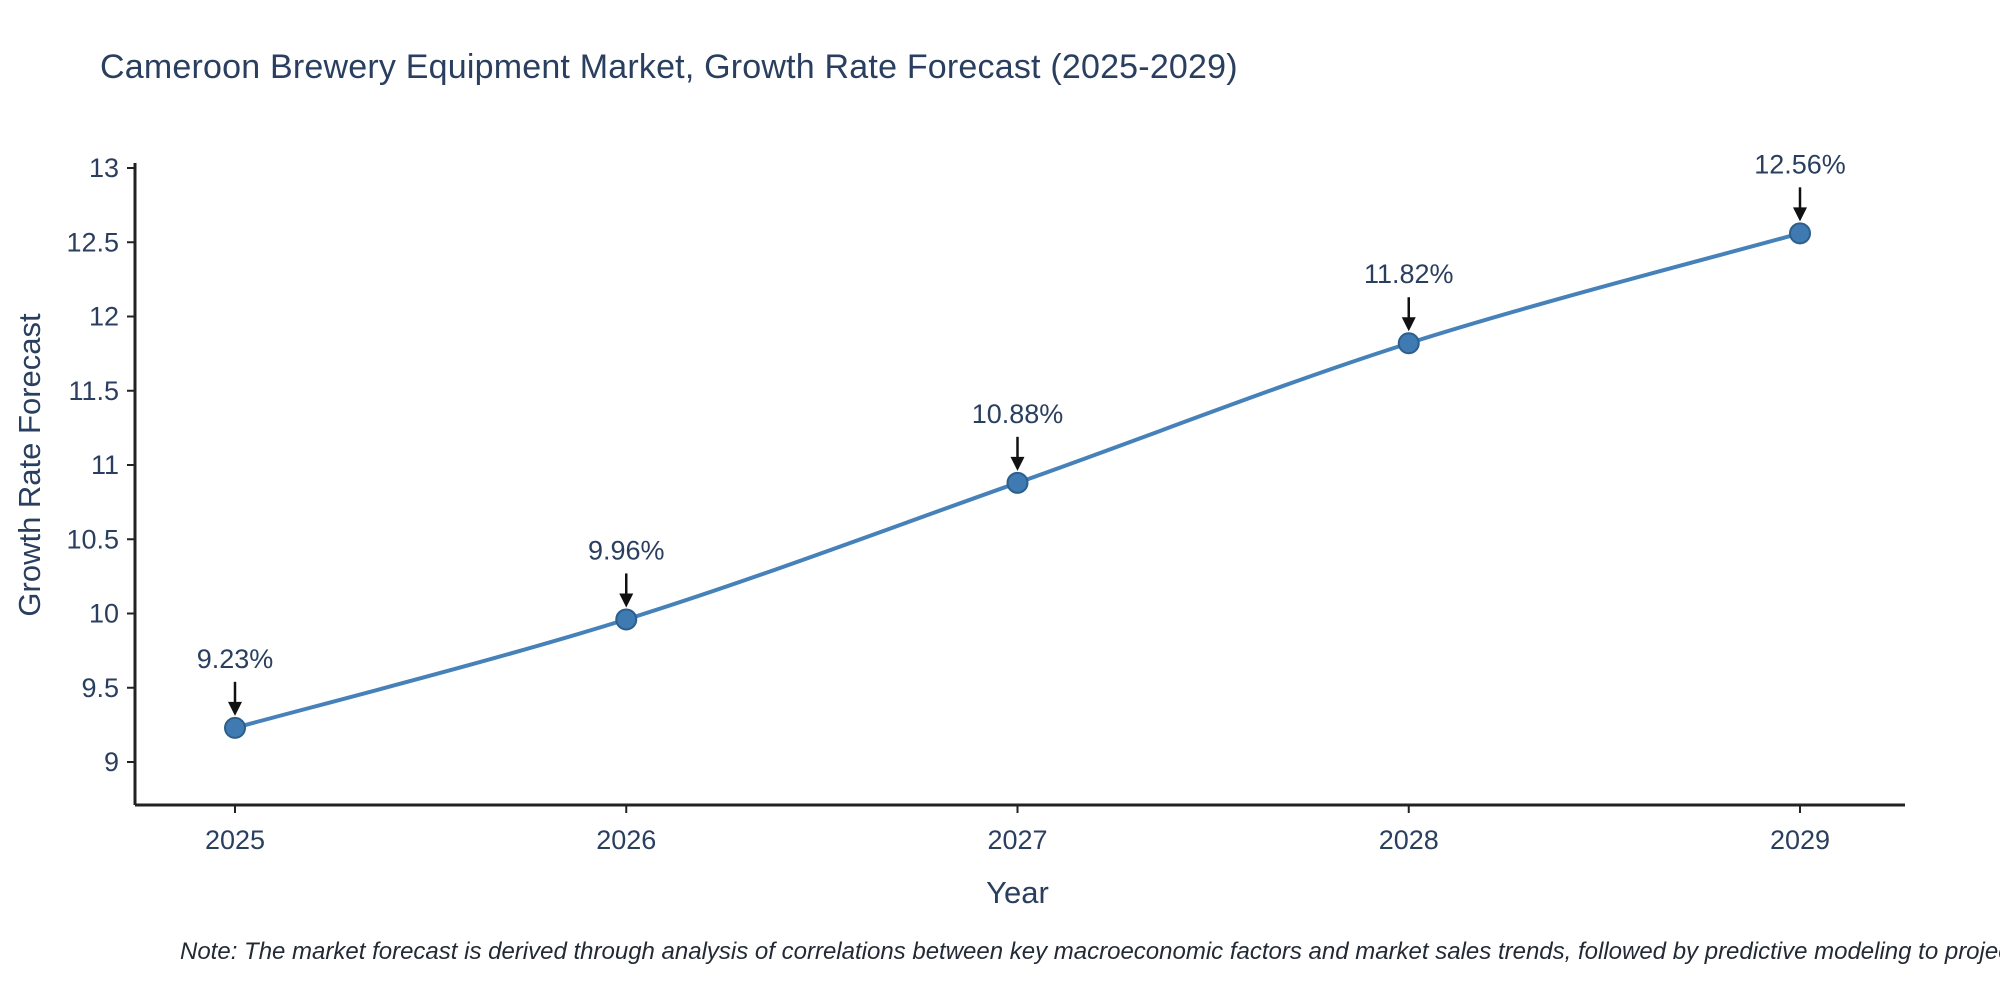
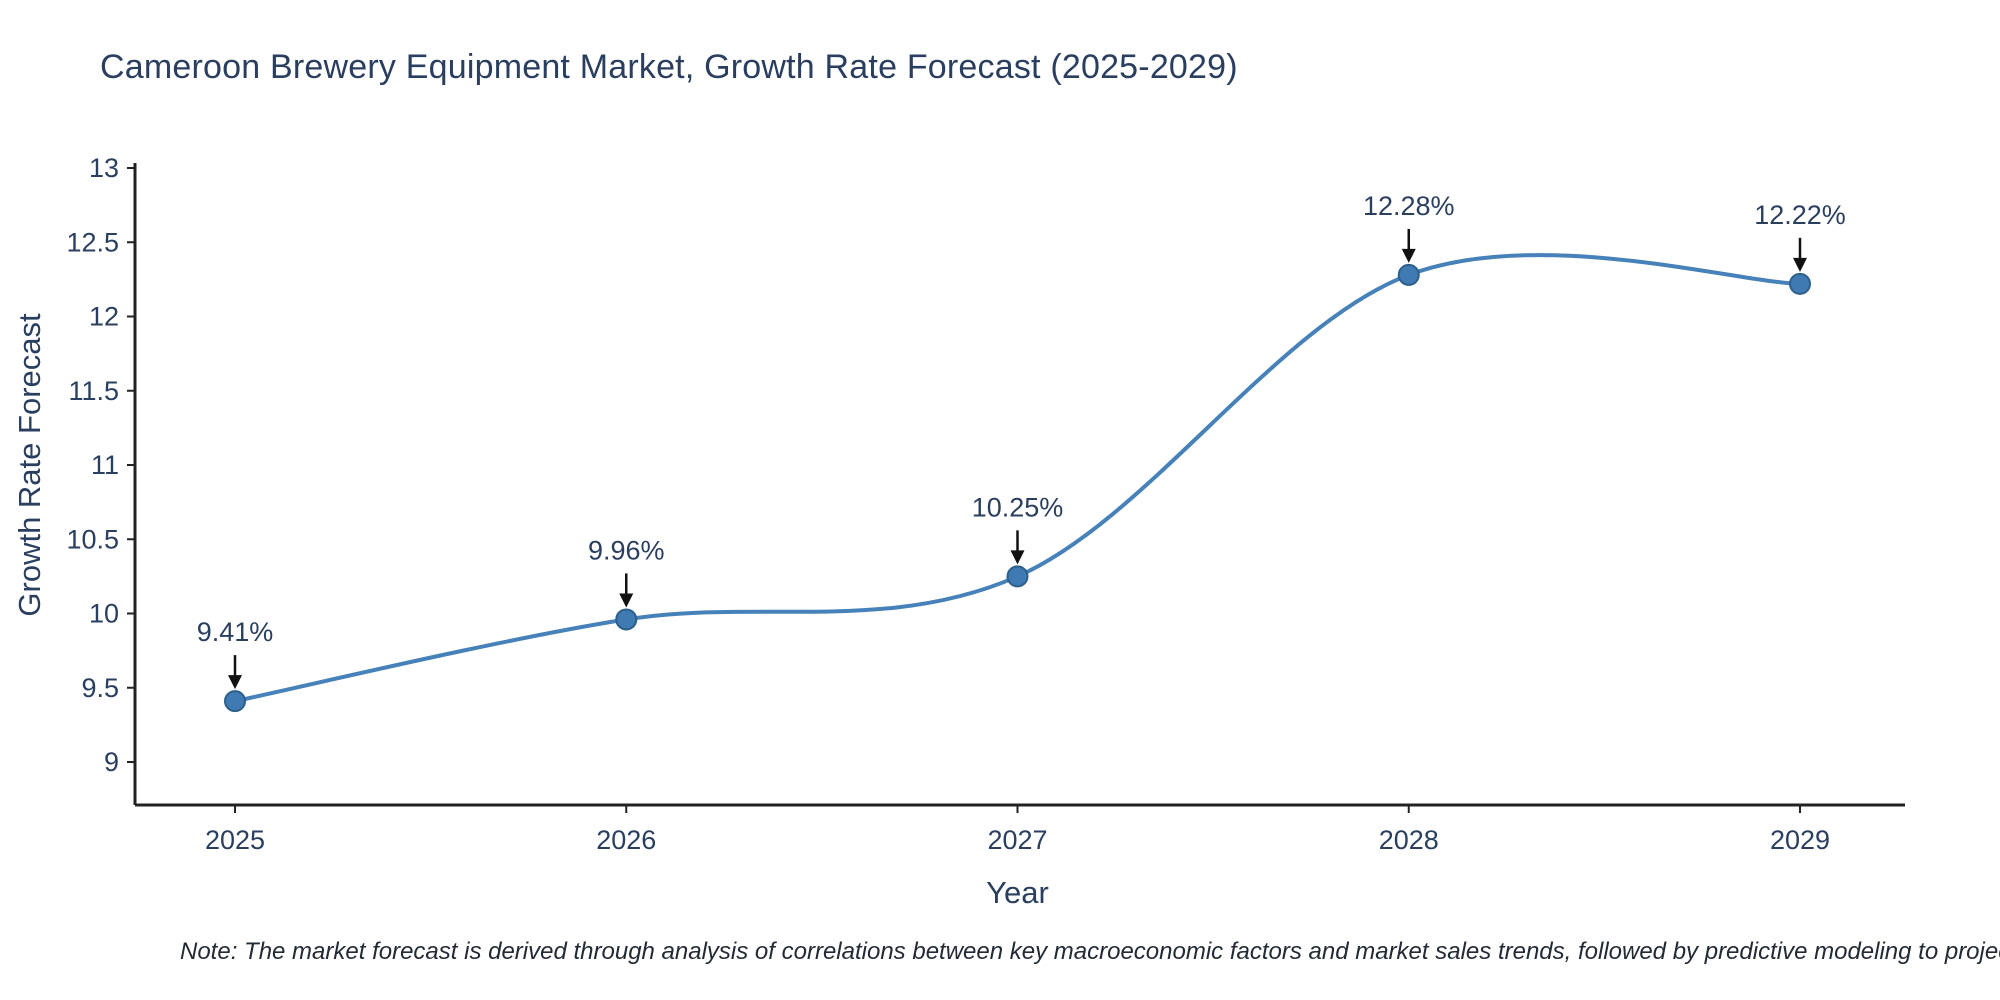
2025: 9.23% -> 9.41%
2027: 10.88% -> 10.25%
2028: 11.82% -> 12.28%
2029: 12.56% -> 12.22%
